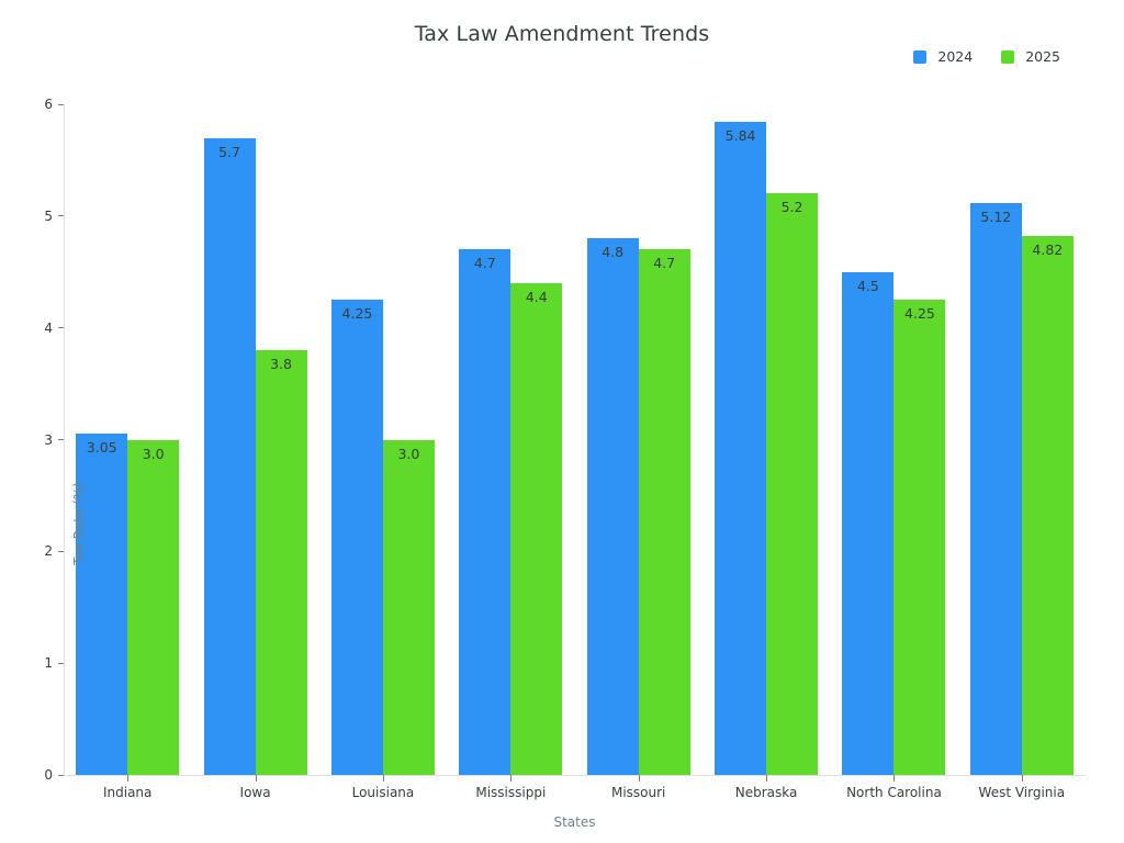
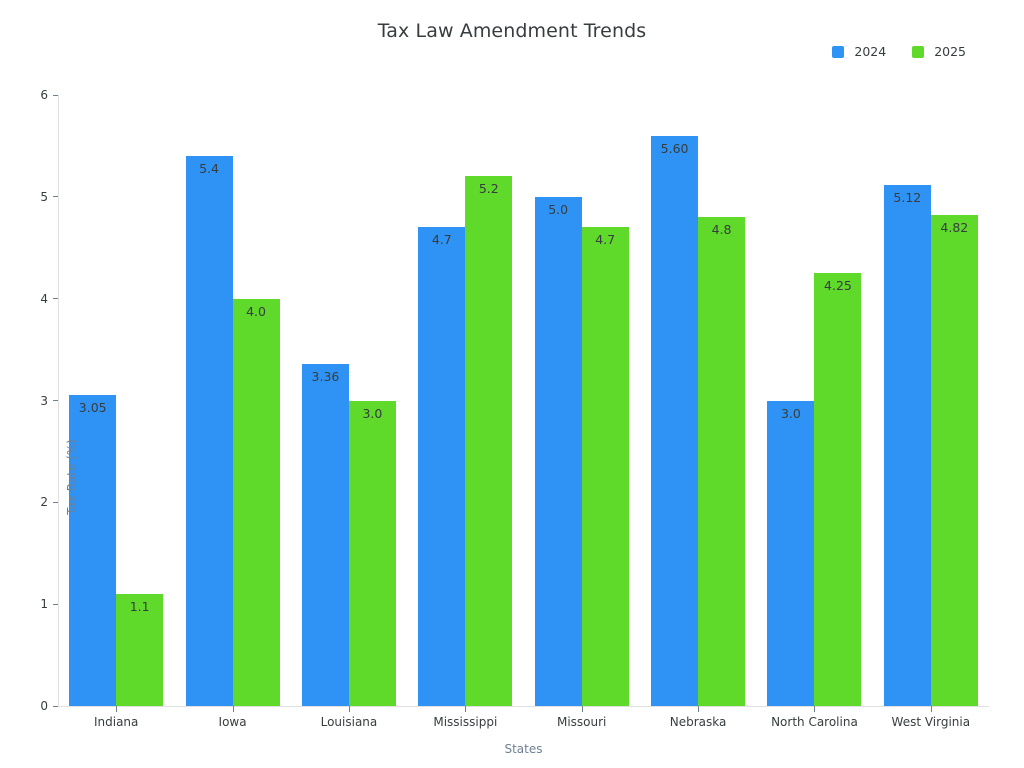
2025/Indiana: 3.0 -> 1.1
2024/Iowa: 5.7 -> 5.4
2025/Iowa: 3.8 -> 4.0
2024/Louisiana: 4.25 -> 3.36
2025/Mississippi: 4.4 -> 5.2
2024/Missouri: 4.8 -> 5.0
2024/Nebraska: 5.84 -> 5.60
2025/Nebraska: 5.2 -> 4.8
2024/North Carolina: 4.5 -> 3.0
